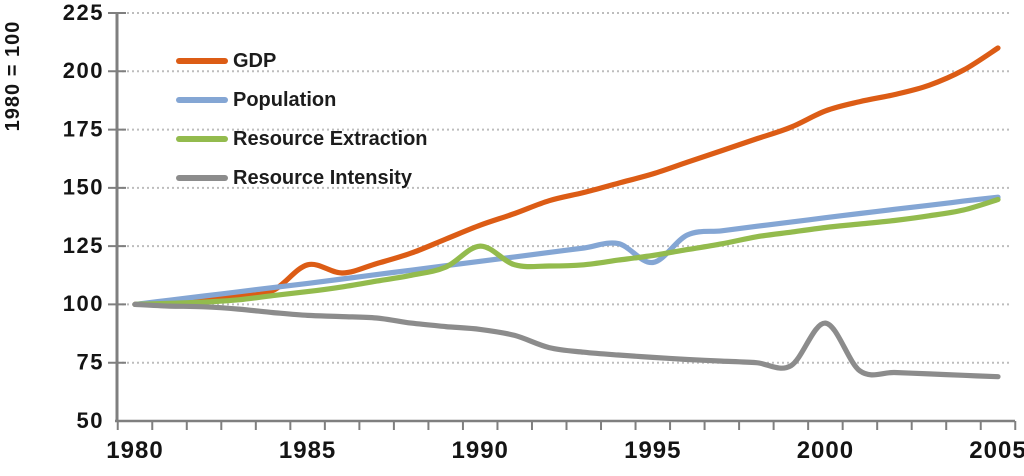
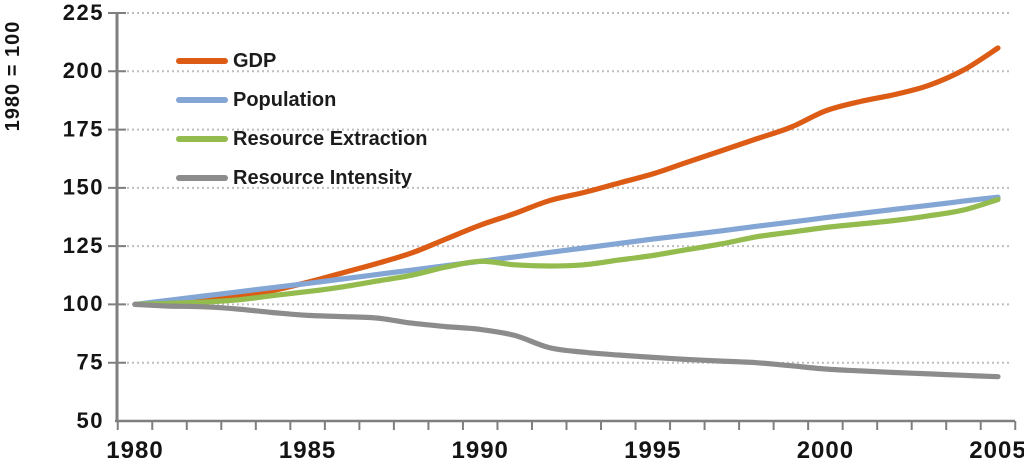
GDP/1985: 117 -> 110
Resource Extraction/1990: 125 -> 118
Population/1995: 118 -> 128
Resource Intensity/2000: 92 -> 72
